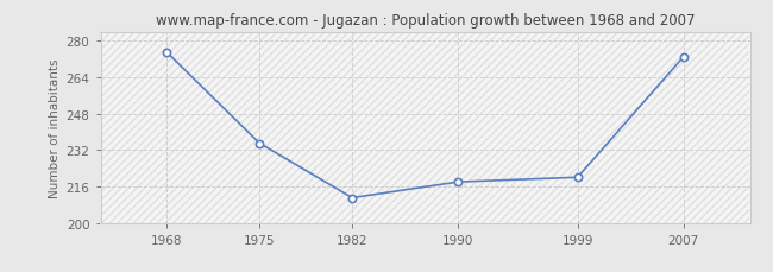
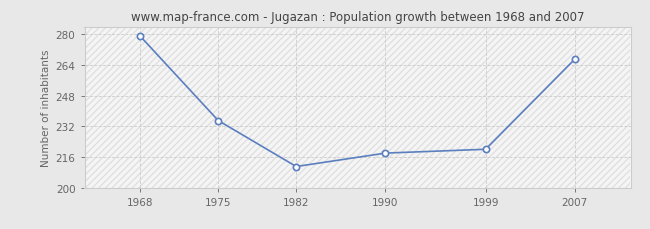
1968: 275 -> 279
2007: 273 -> 267
